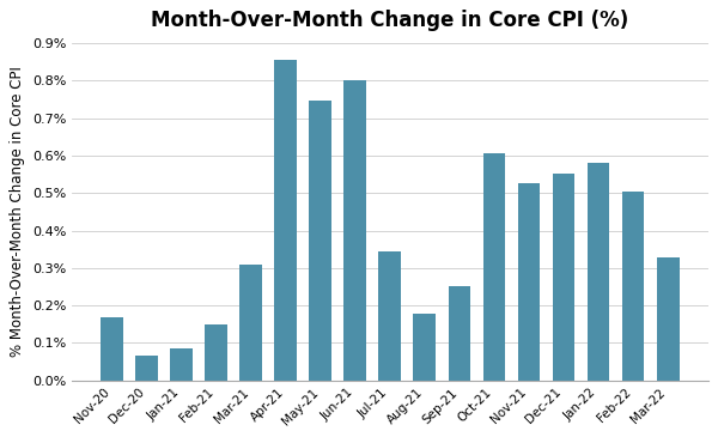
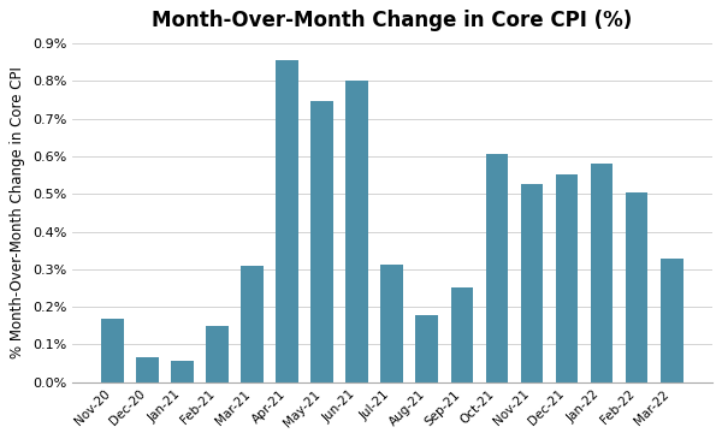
Jan-21: 0.085% -> 0.055%
Jul-21: 0.345% -> 0.313%
